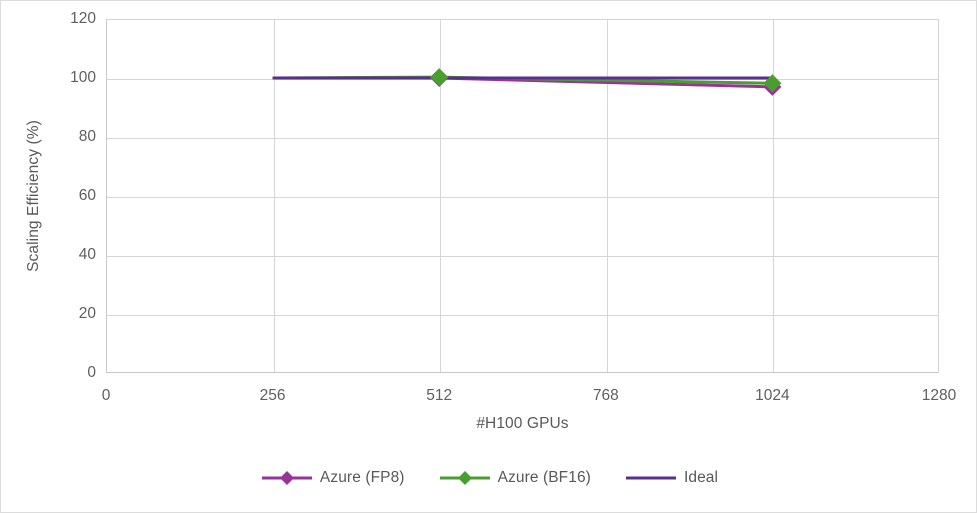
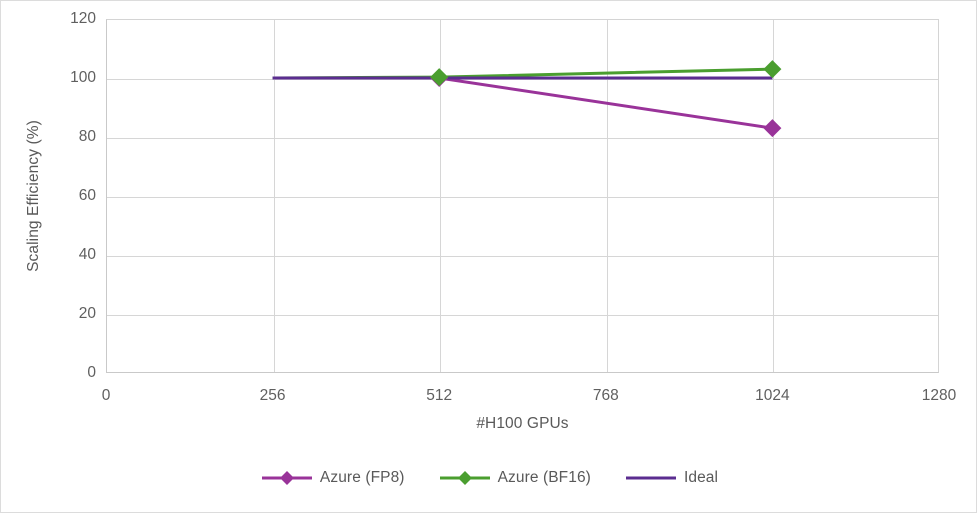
Azure (FP8)/1024: 97 -> 83
Azure (BF16)/1024: 98 -> 103
